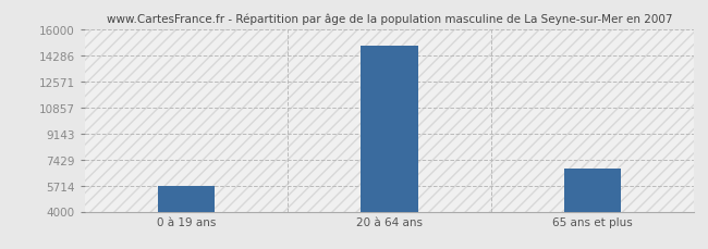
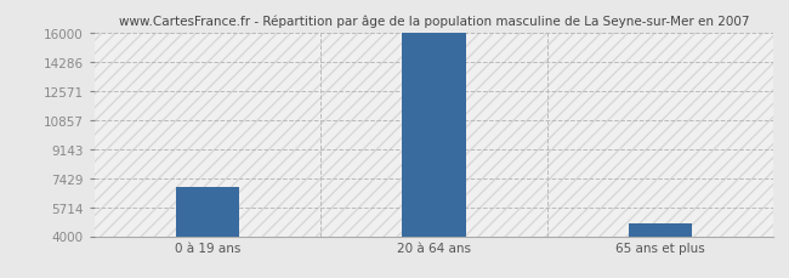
0 à 19 ans: 5700 -> 6900
20 à 64 ans: 14900 -> 16000
65 ans et plus: 6800 -> 4800
